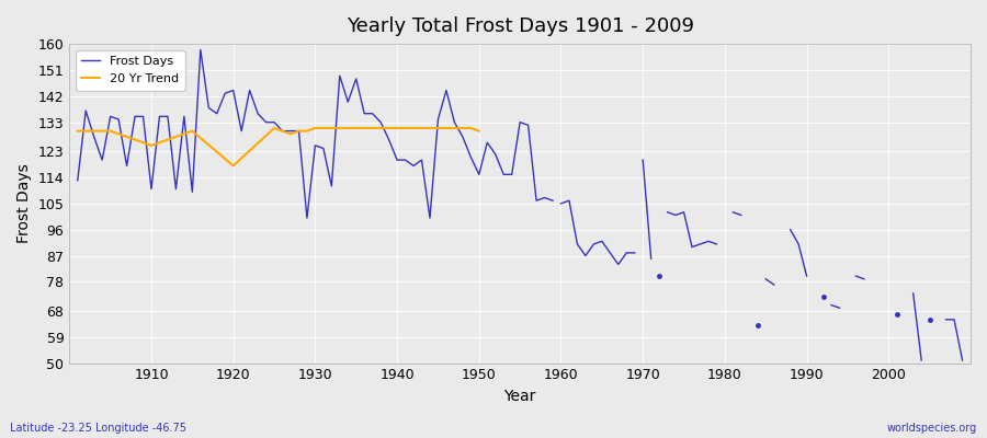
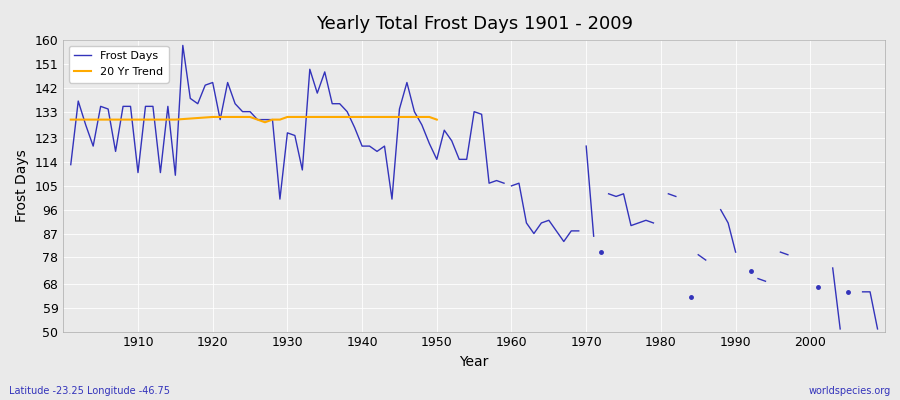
20 Yr Trend/1910: 125 -> 130
20 Yr Trend/1920: 118 -> 131
